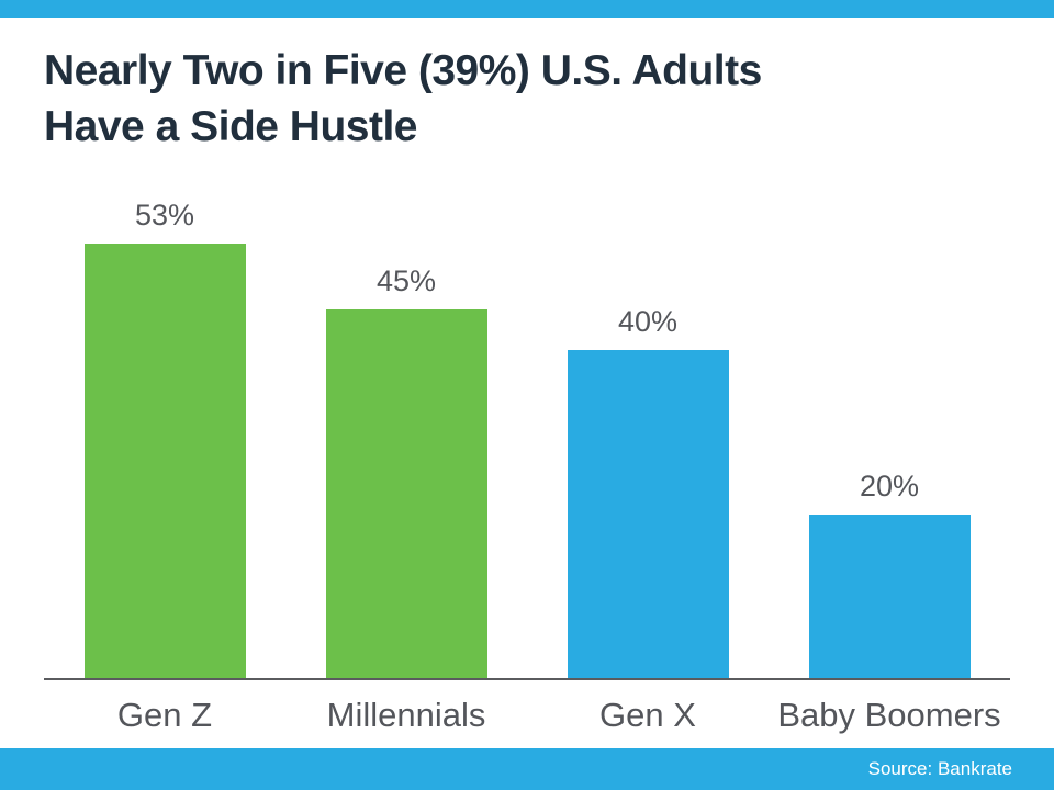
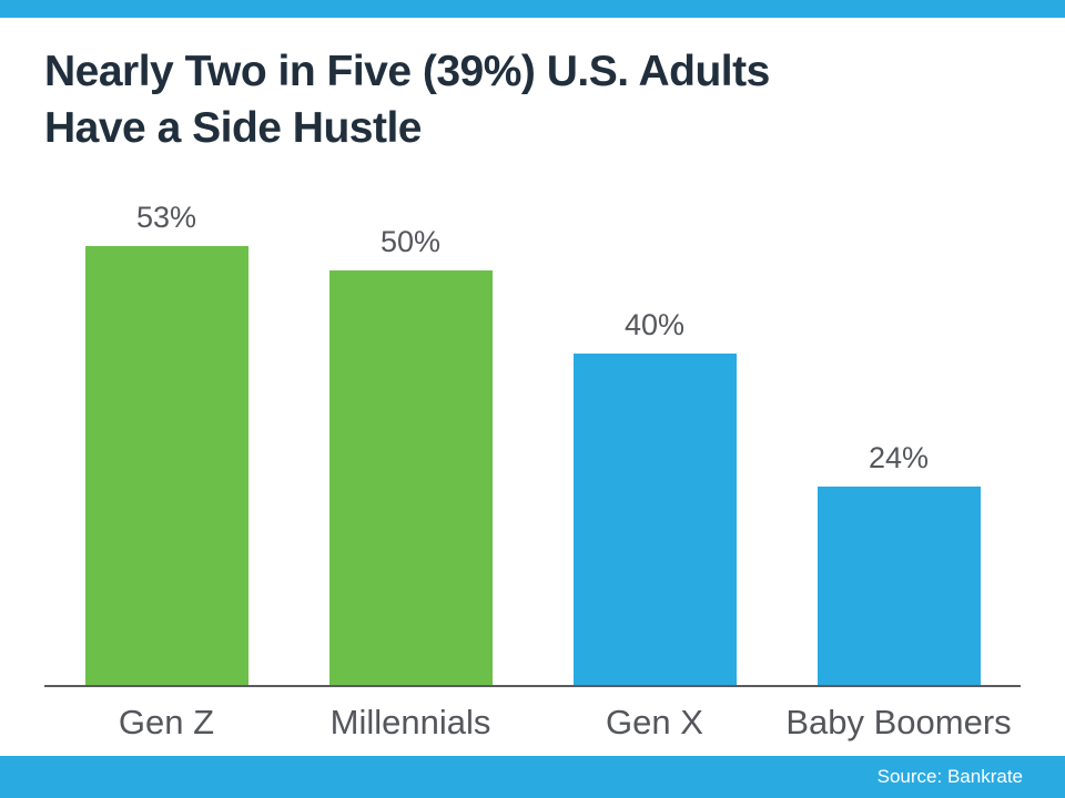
Millennials: 45% -> 50%
Baby Boomers: 20% -> 24%
